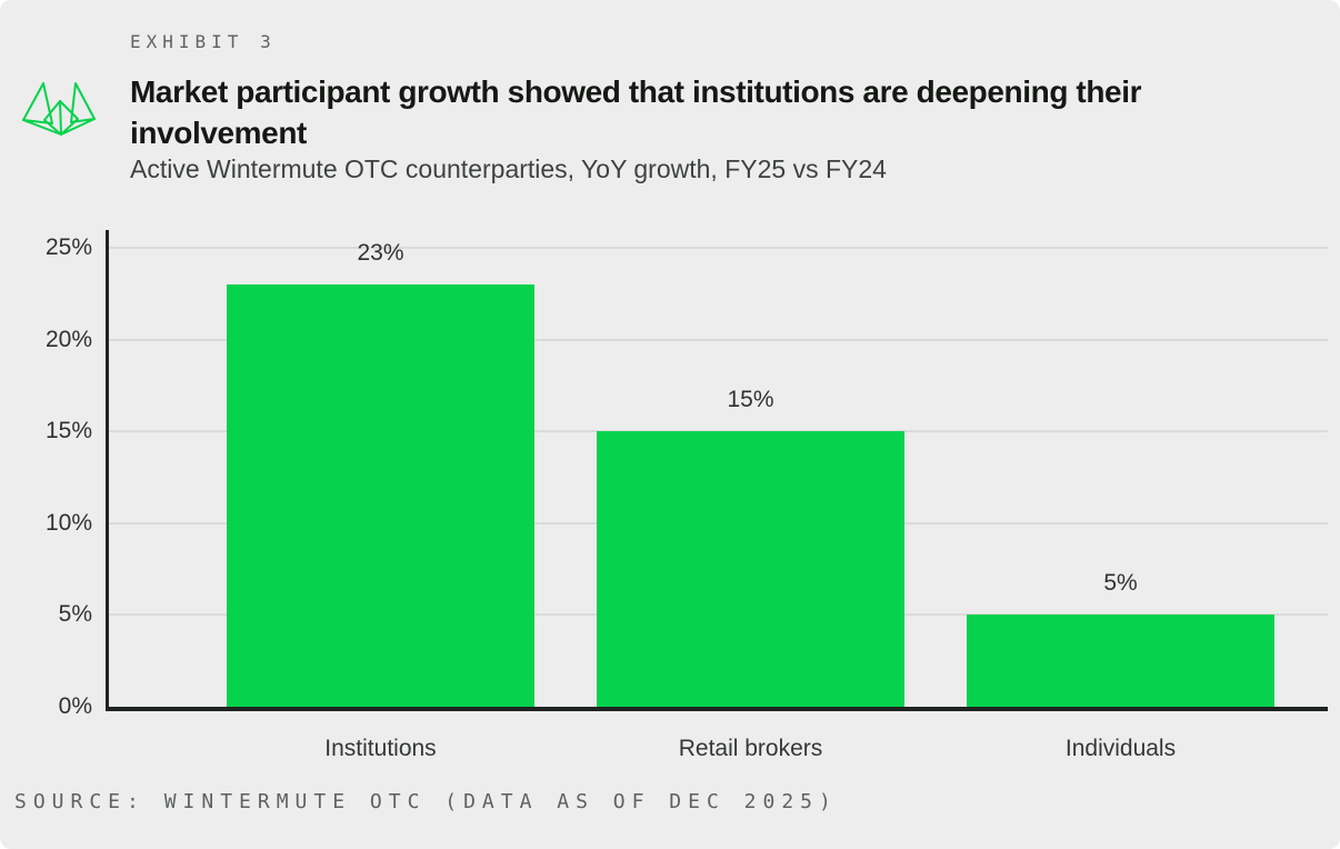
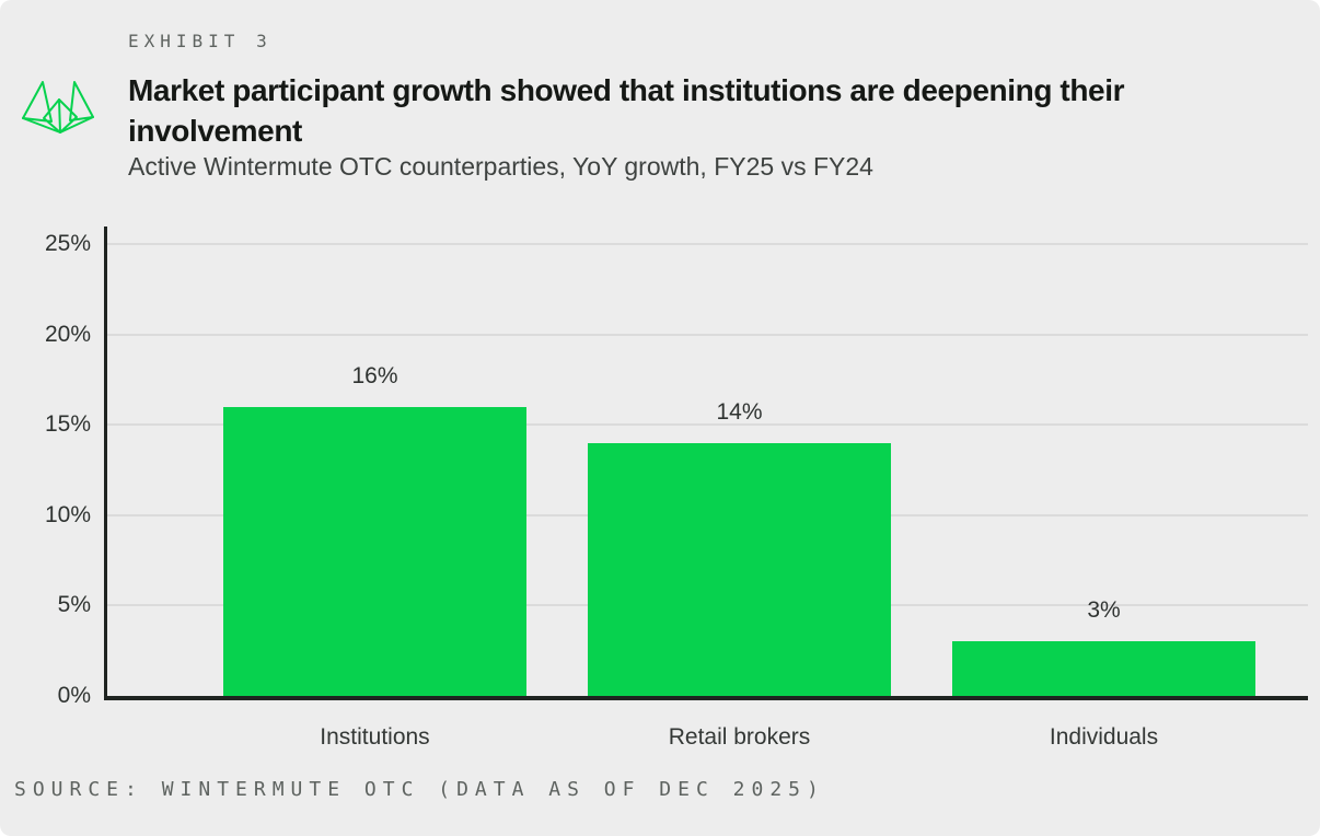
Institutions: 23% -> 16%
Retail brokers: 15% -> 14%
Individuals: 5% -> 3%
